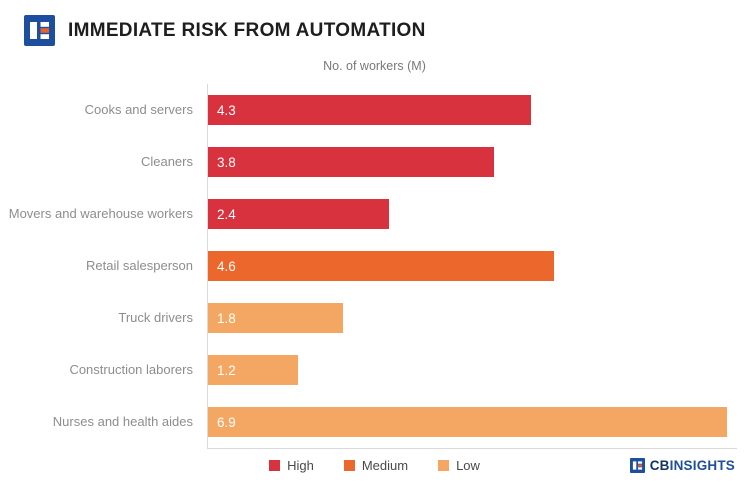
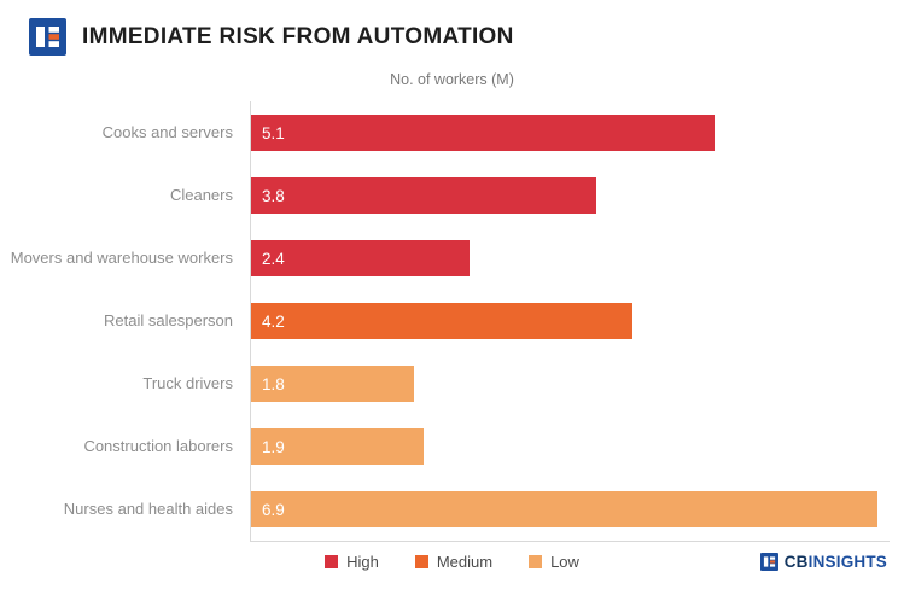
Cooks and servers: 4.3 -> 5.1
Retail salesperson: 4.6 -> 4.2
Construction laborers: 1.2 -> 1.9
